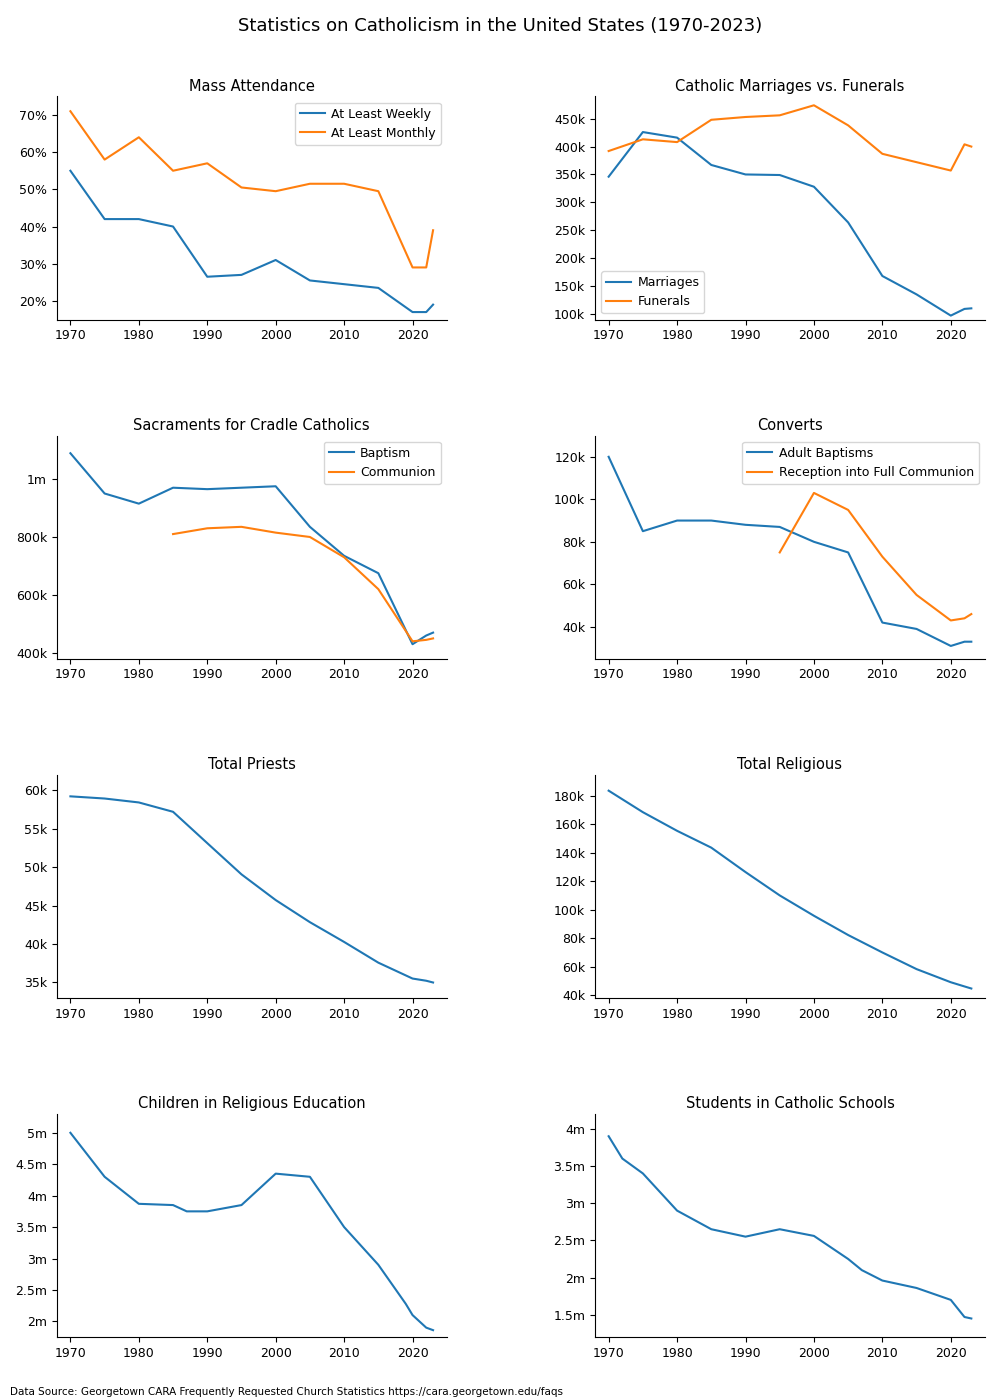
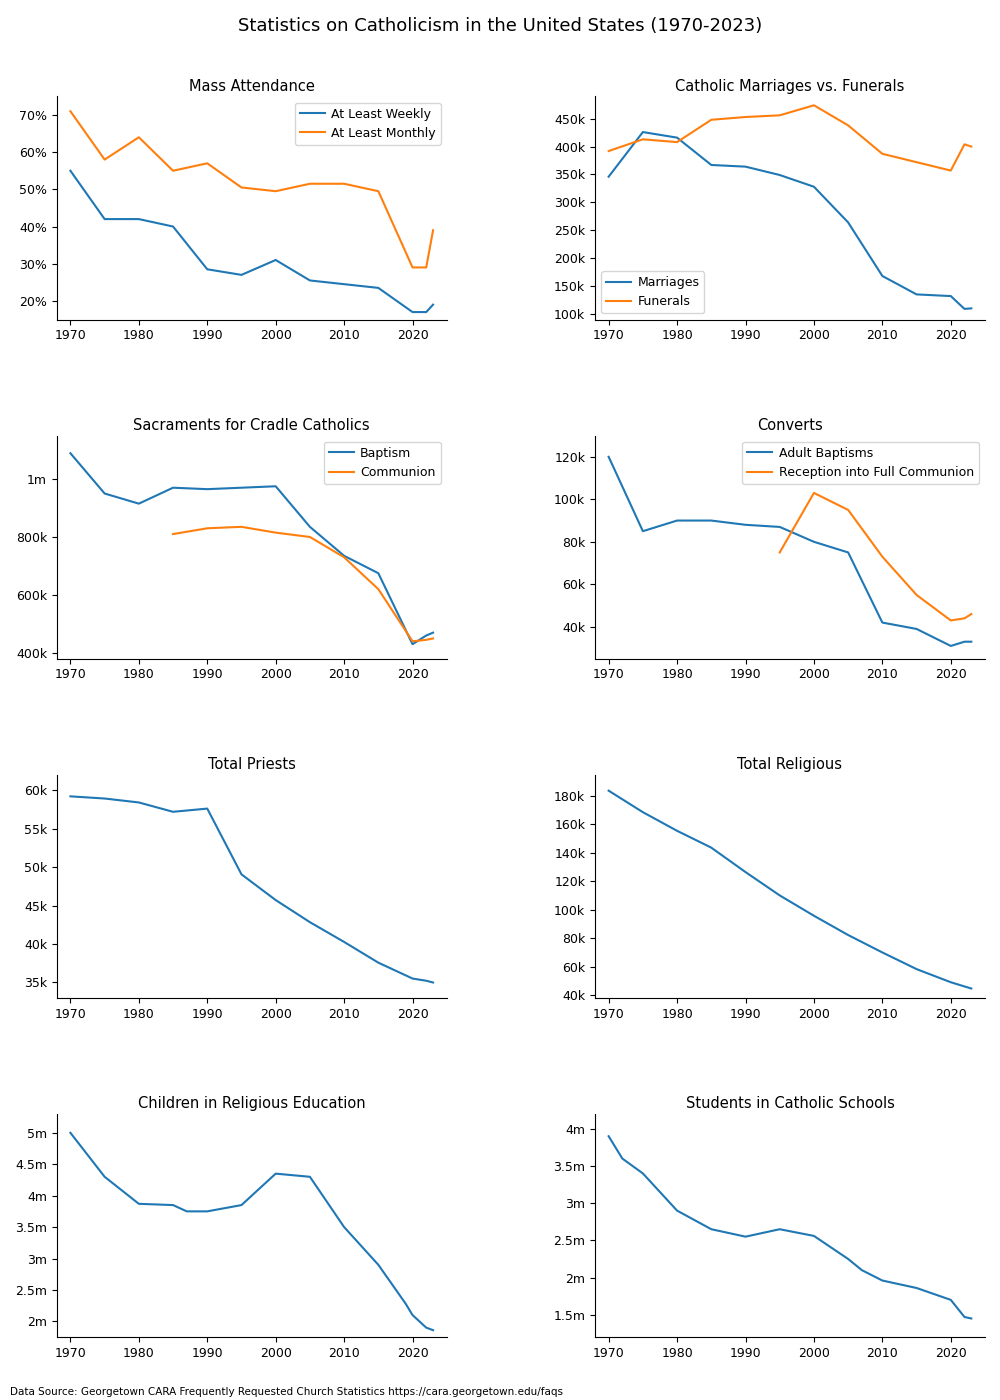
Mass Attendance/At Least Weekly/1990: 26.5% -> 28.5%
Catholic Marriages vs. Funerals/Marriages/1990: 350k -> 364k
Catholic Marriages vs. Funerals/Marriages/2020: 97k -> 132k
Total Priests/1990: 53.1k -> 57.6k
